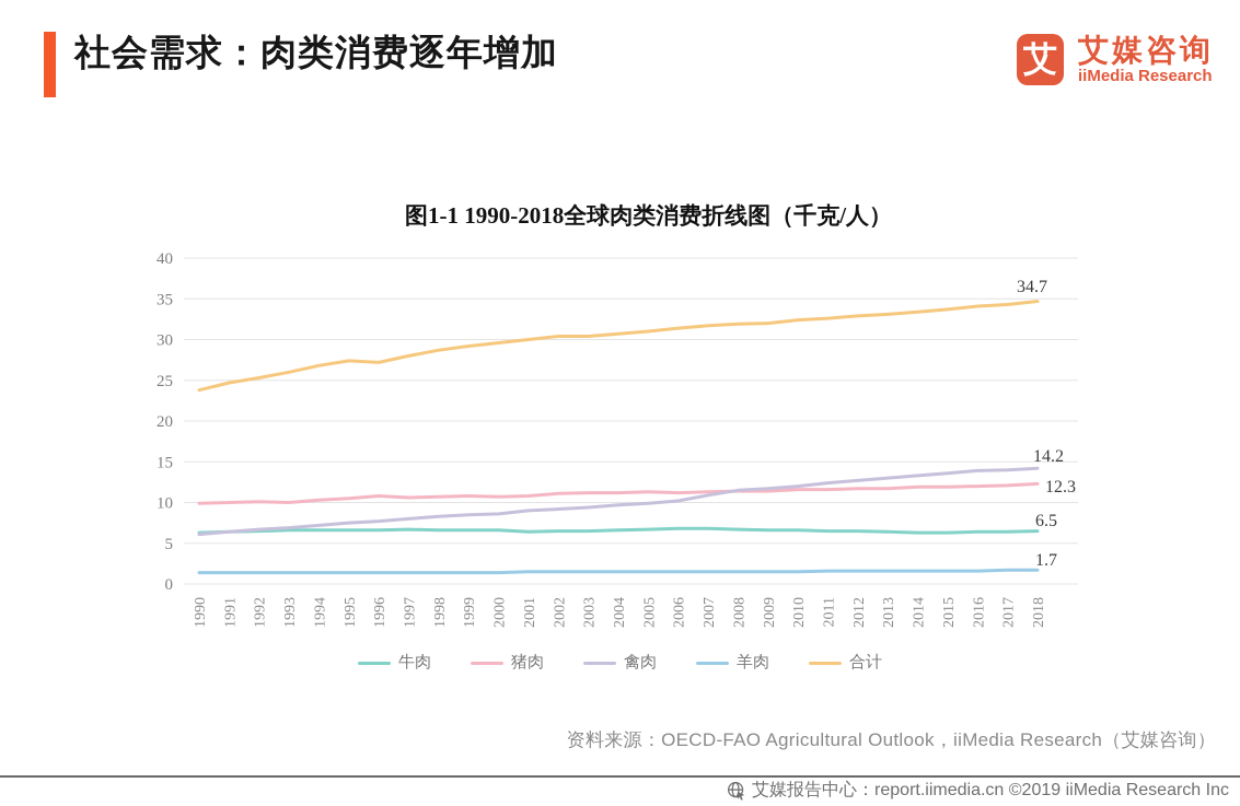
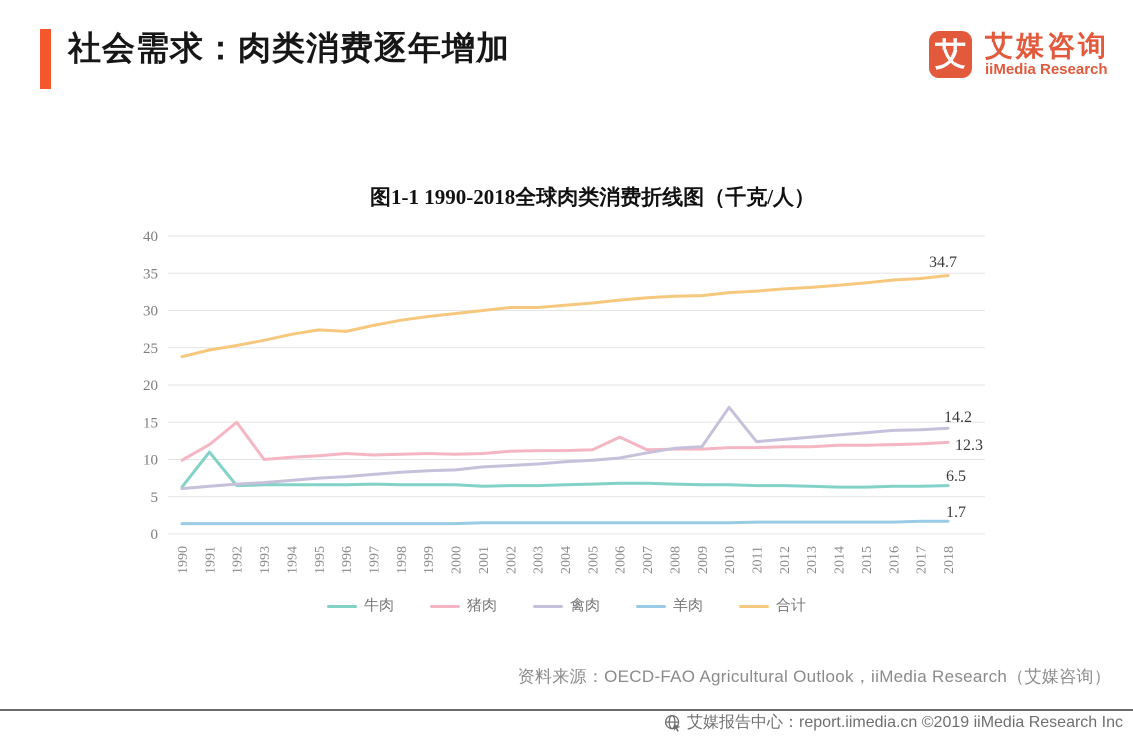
牛肉/1991: 6 -> 11
猪肉/1991: 10 -> 12
猪肉/1992: 10 -> 15
猪肉/2006: 11 -> 13
禽肉/2010: 12 -> 17
